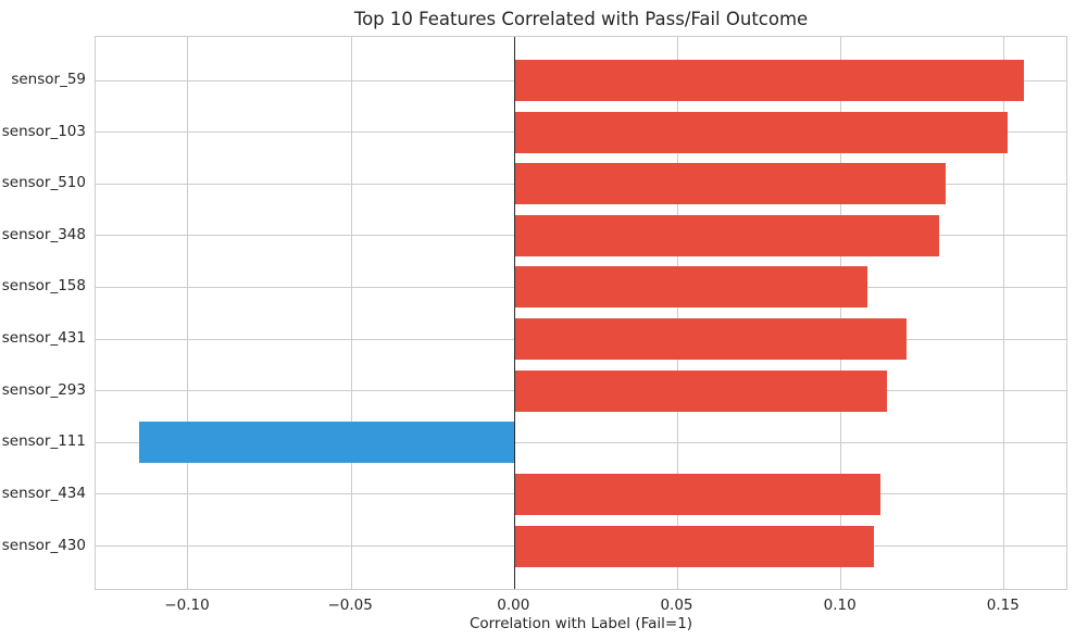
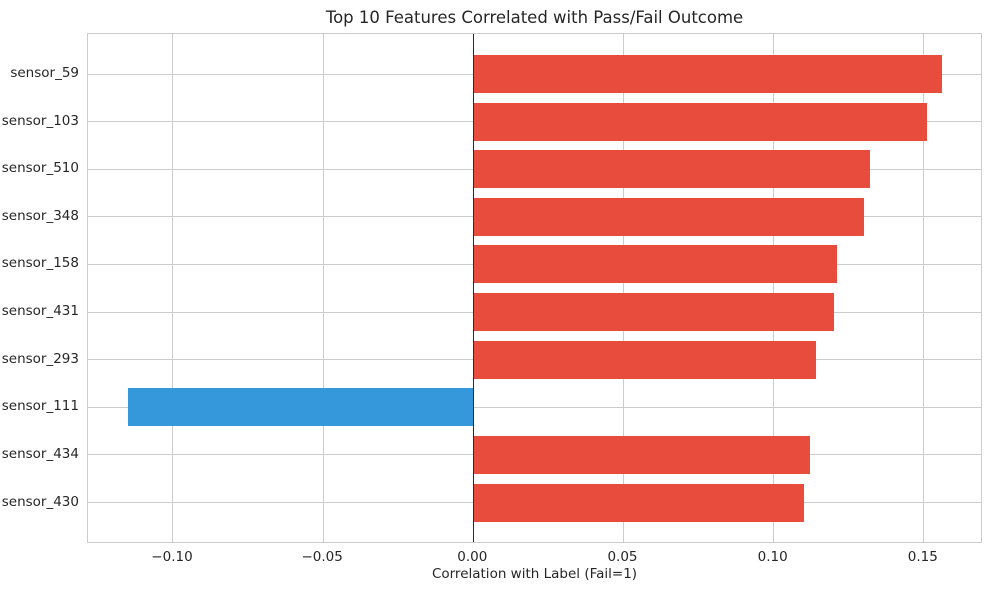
sensor_158: 0.108 -> 0.121
